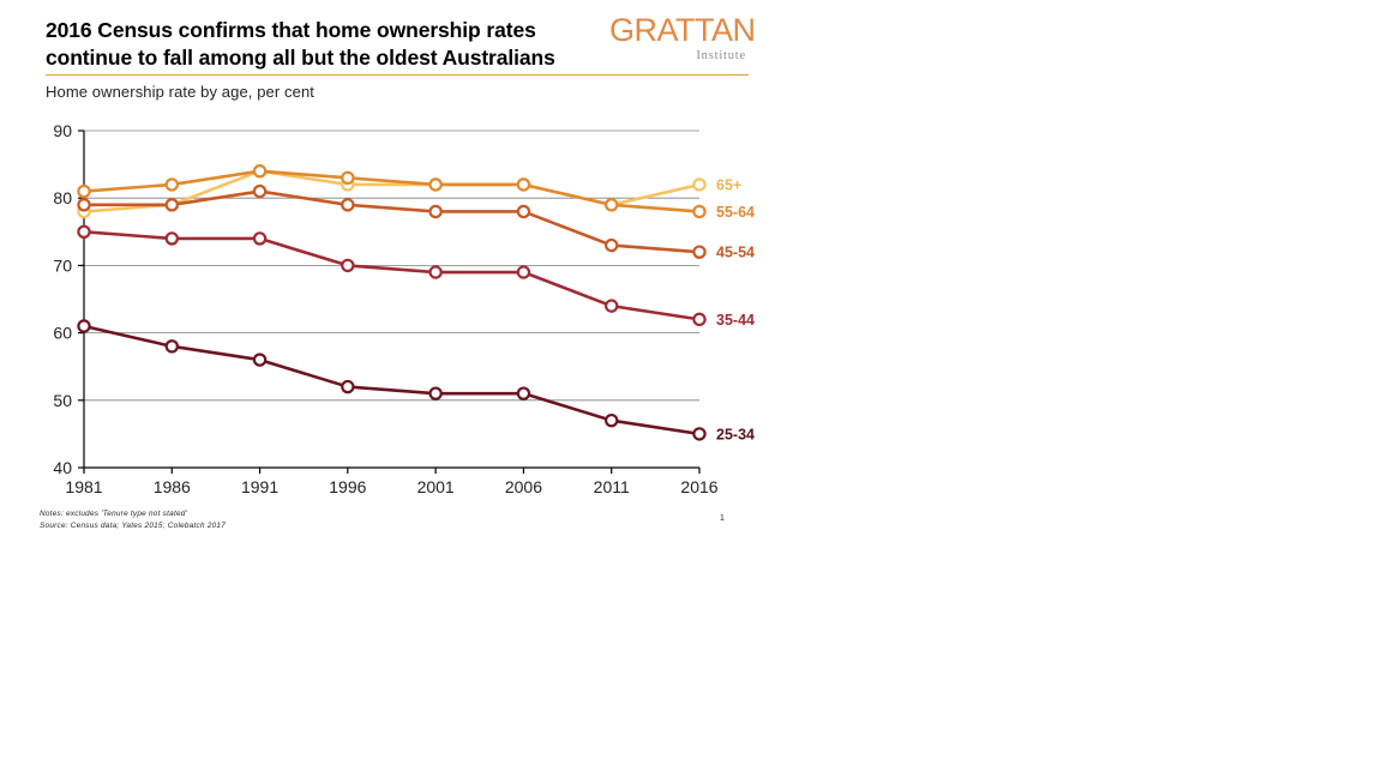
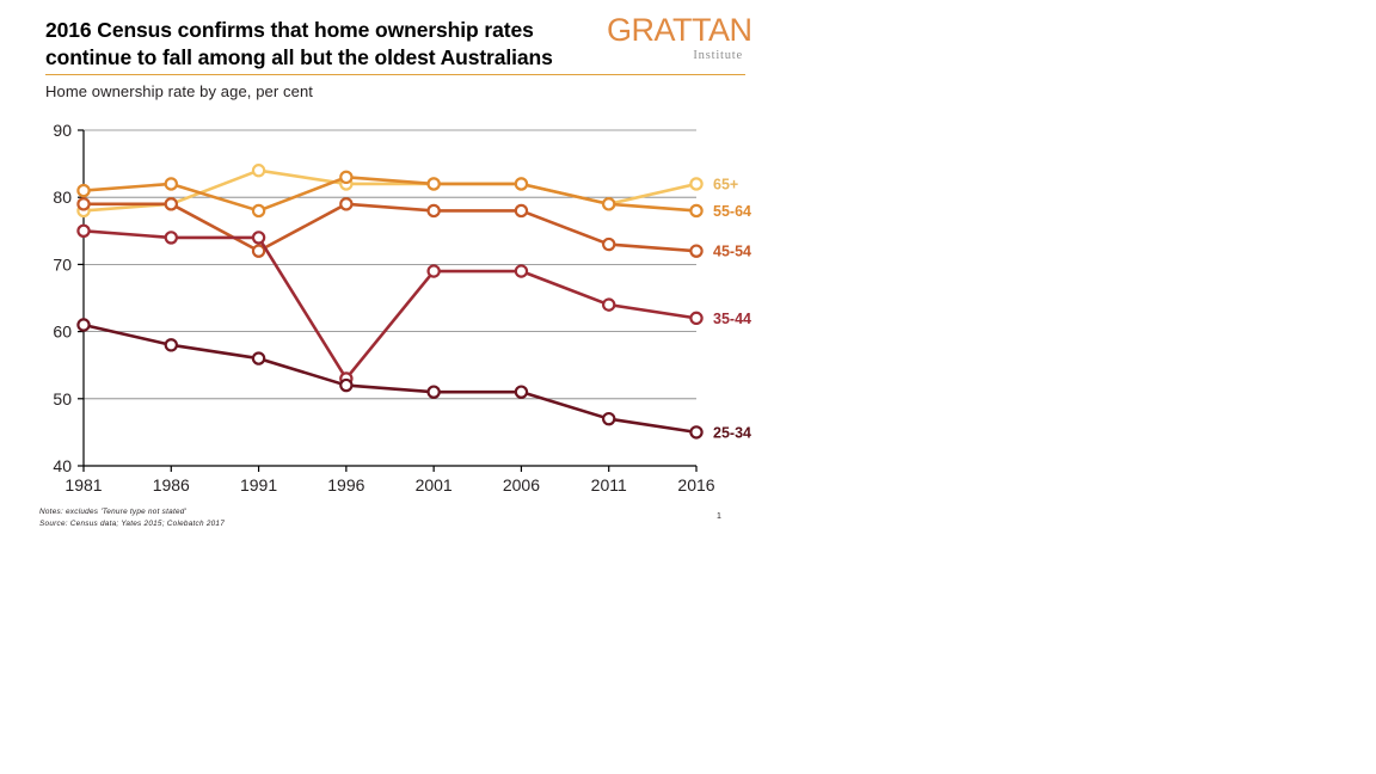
55-64/1991: 84 -> 78
45-54/1991: 81 -> 72
35-44/1996: 70 -> 53
